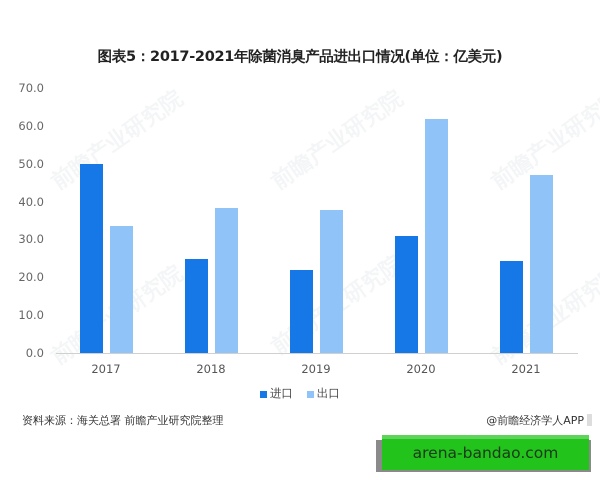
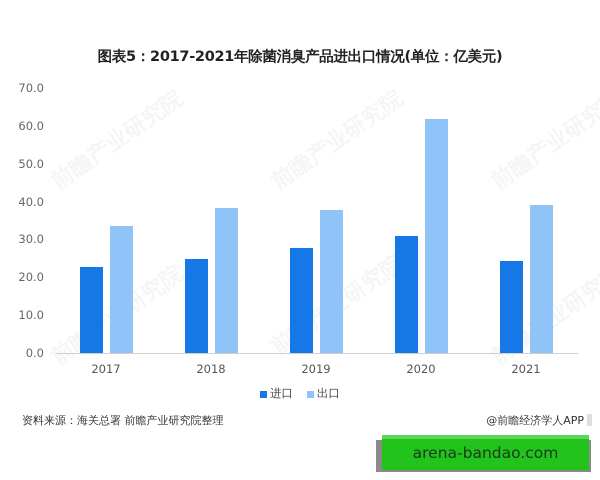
进口/2017: 50 -> 23
进口/2019: 22 -> 28
出口/2021: 47 -> 39
